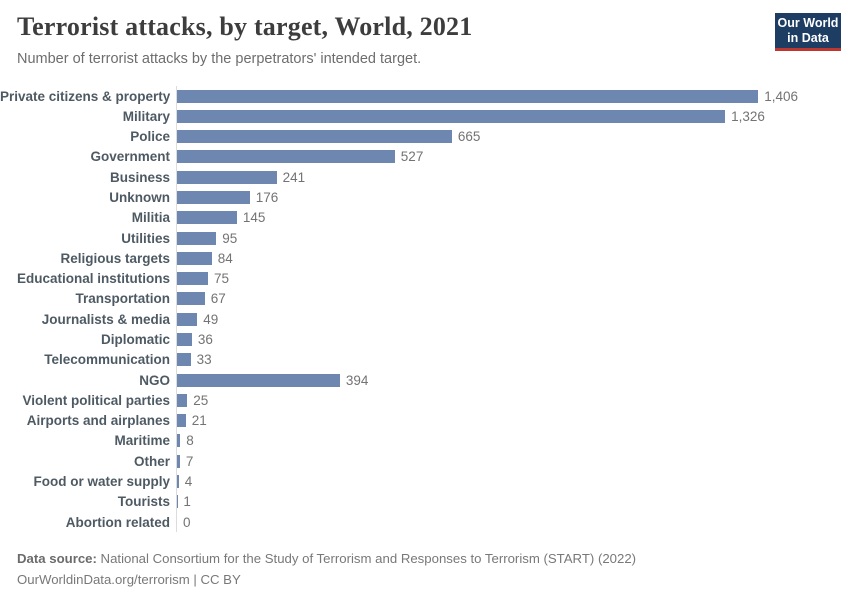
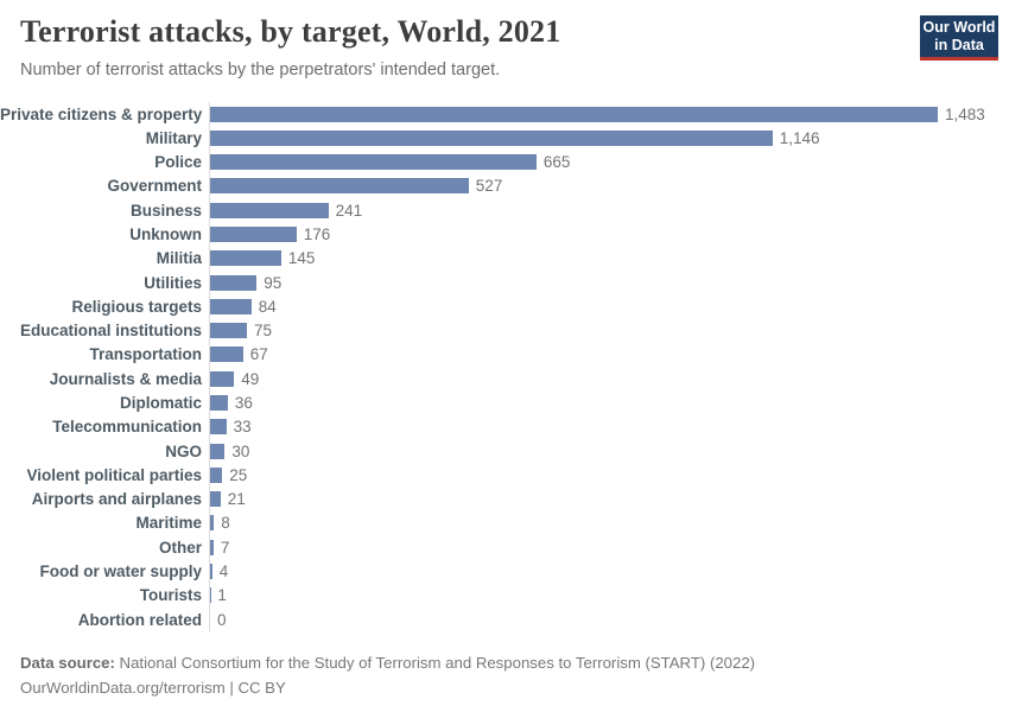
Private citizens & property: 1,406 -> 1,483
Military: 1,326 -> 1,146
NGO: 394 -> 30
